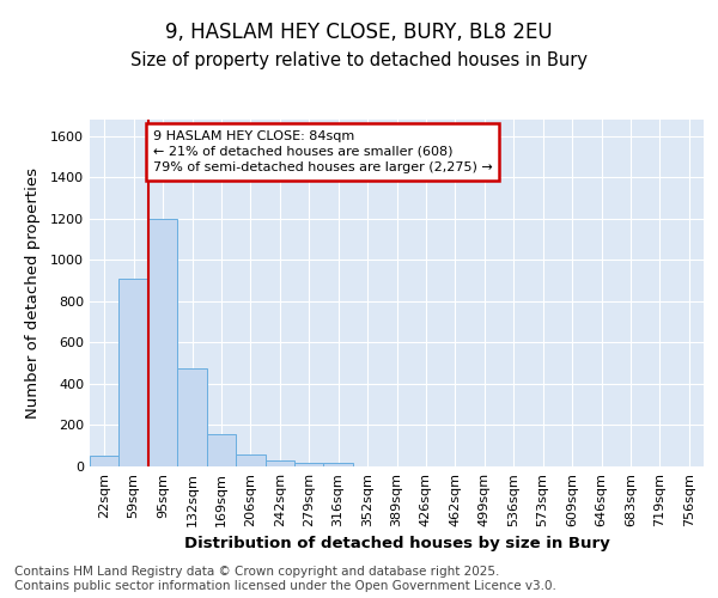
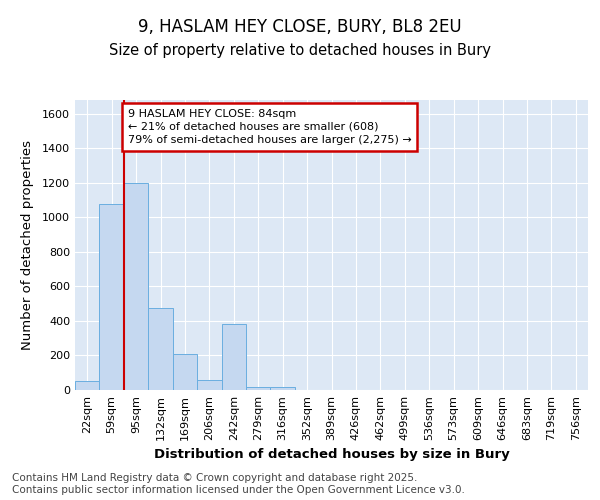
59sqm: 910 -> 1080
169sqm: 160 -> 210
242sqm: 30 -> 380
